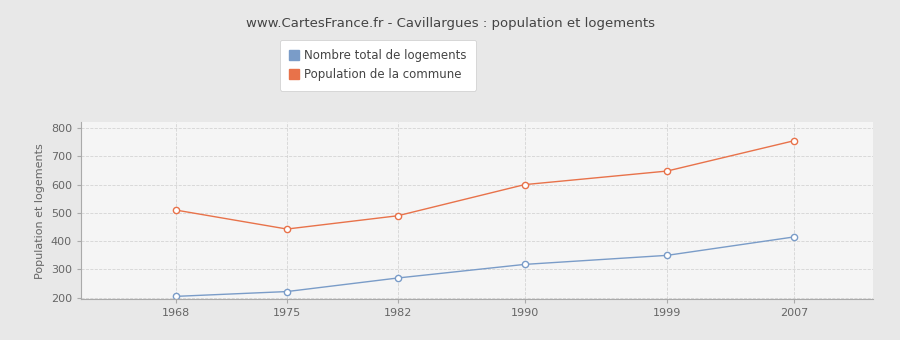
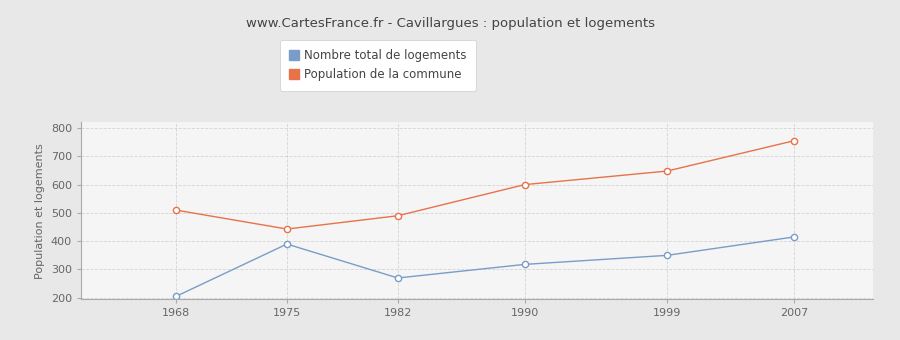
Nombre total de logements/1975: 222 -> 390
